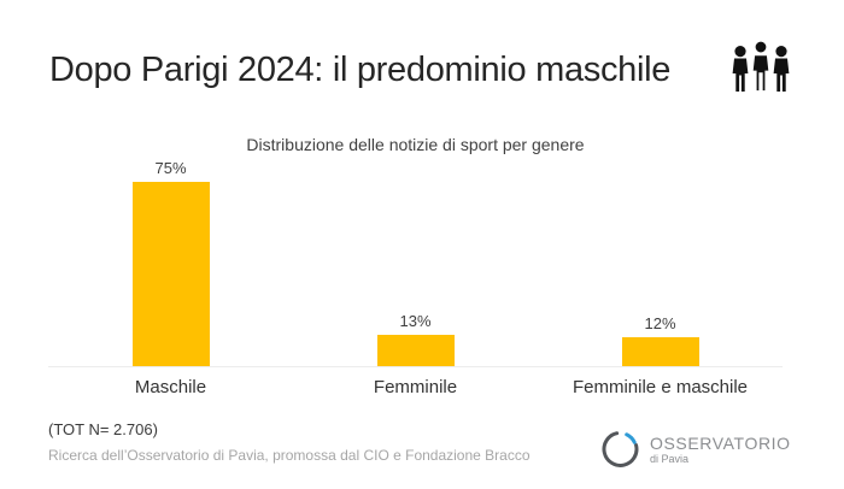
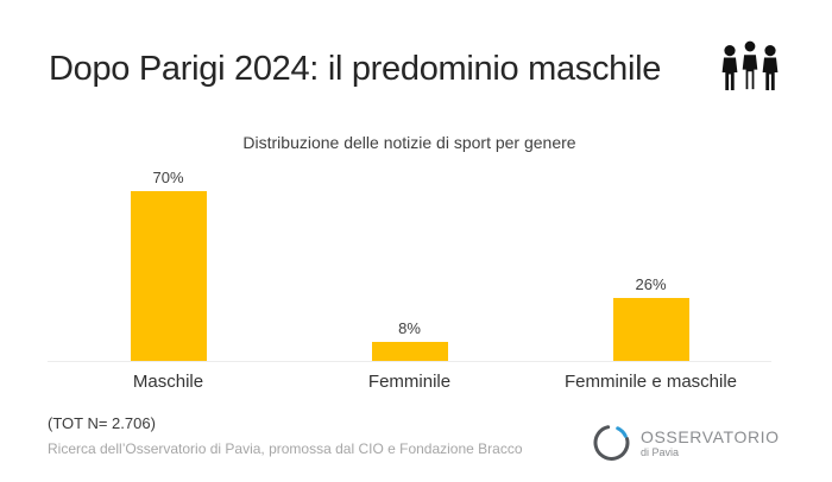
Maschile: 75% -> 70%
Femminile: 13% -> 8%
Femminile e maschile: 12% -> 26%
